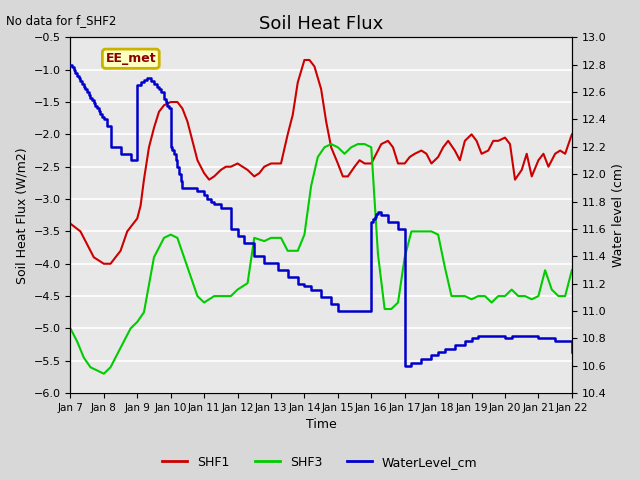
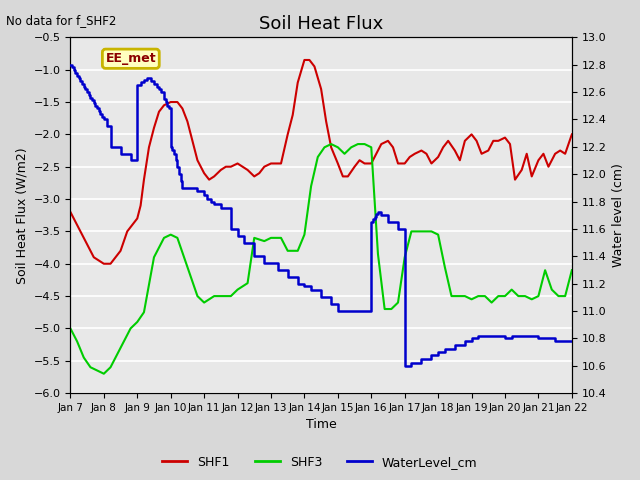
SHF1/Jan 7: -3.38 -> -3.20
WaterLevel_cm/Jan 22: 10.70 -> 10.78
